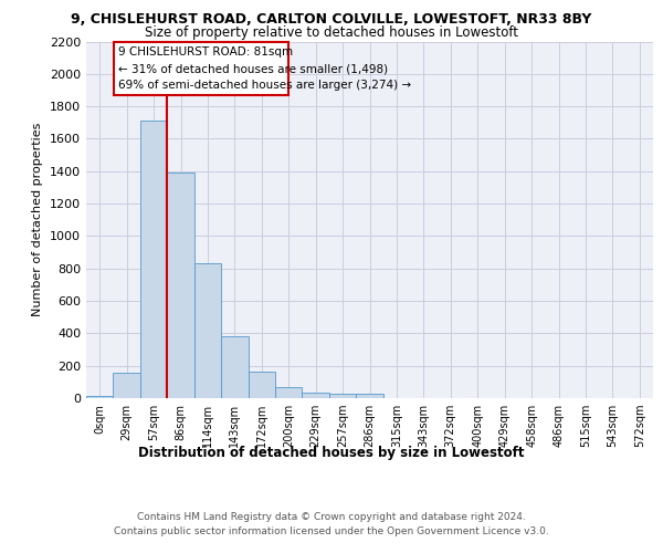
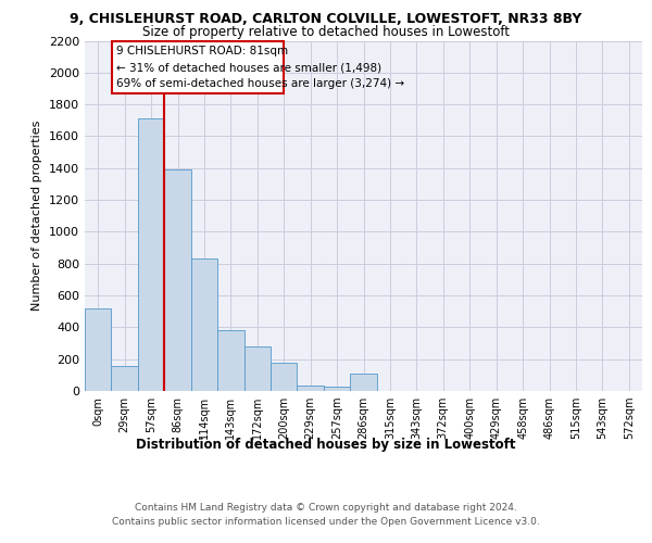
0sqm: 20 -> 520
172sqm: 160 -> 280
200sqm: 60 -> 180
286sqm: 20 -> 110
